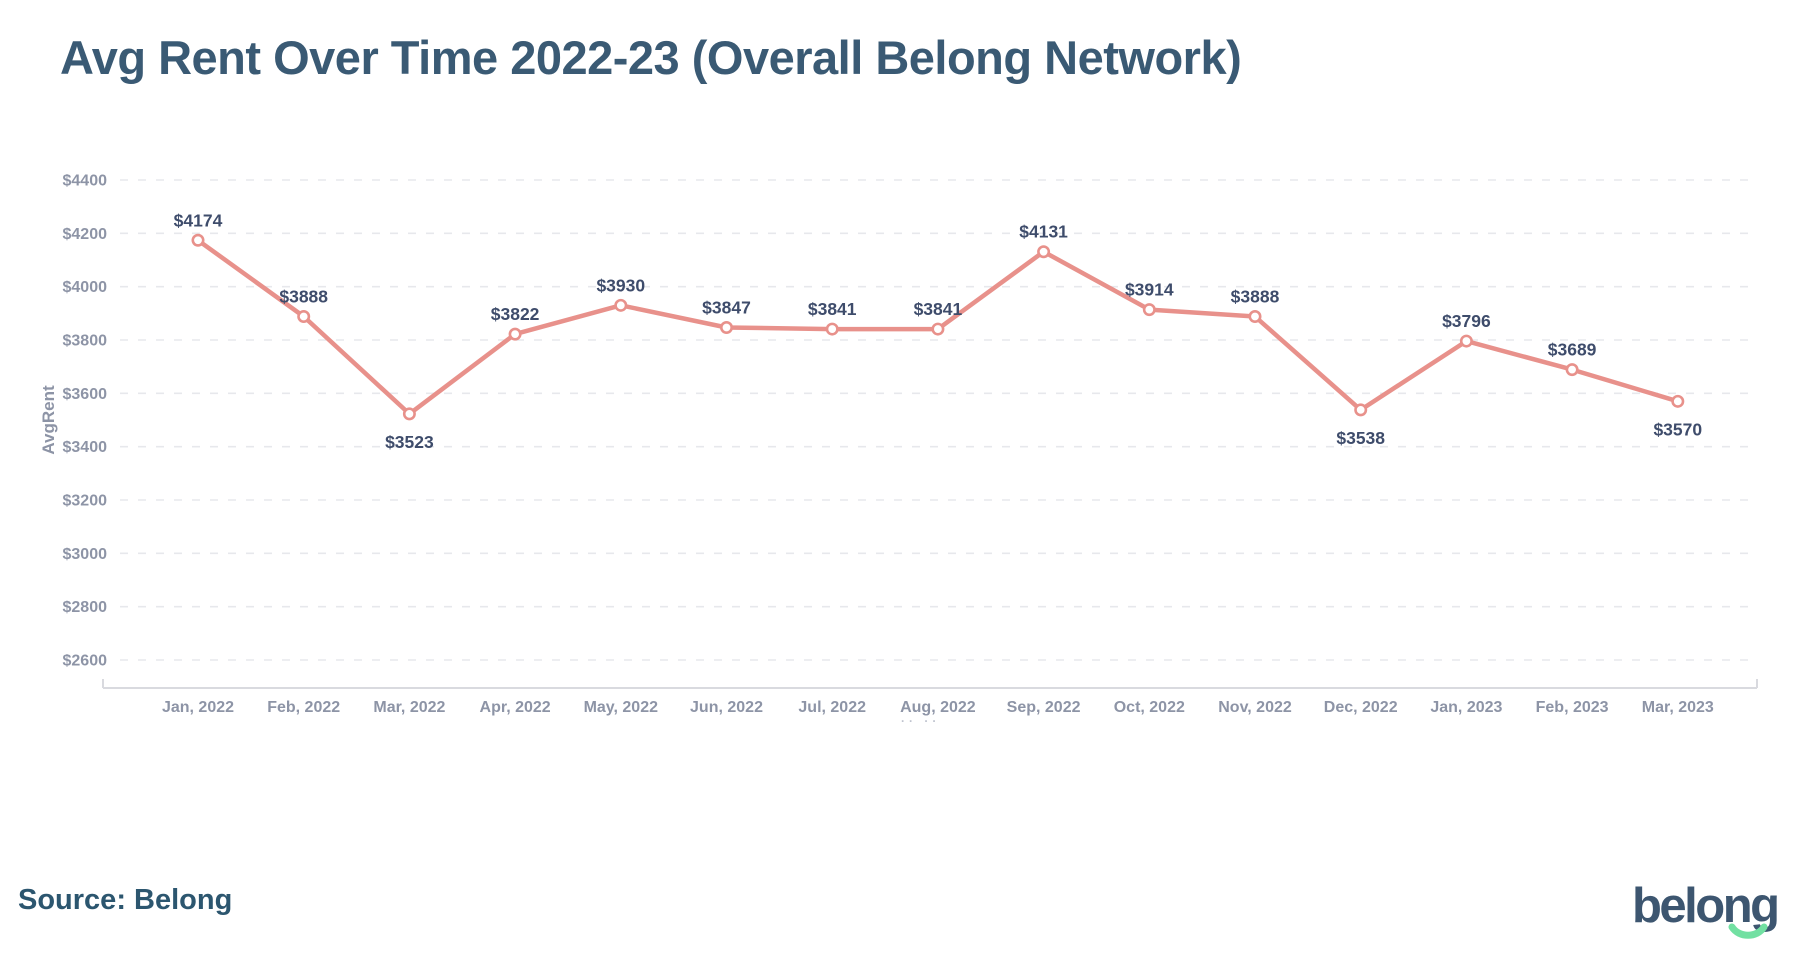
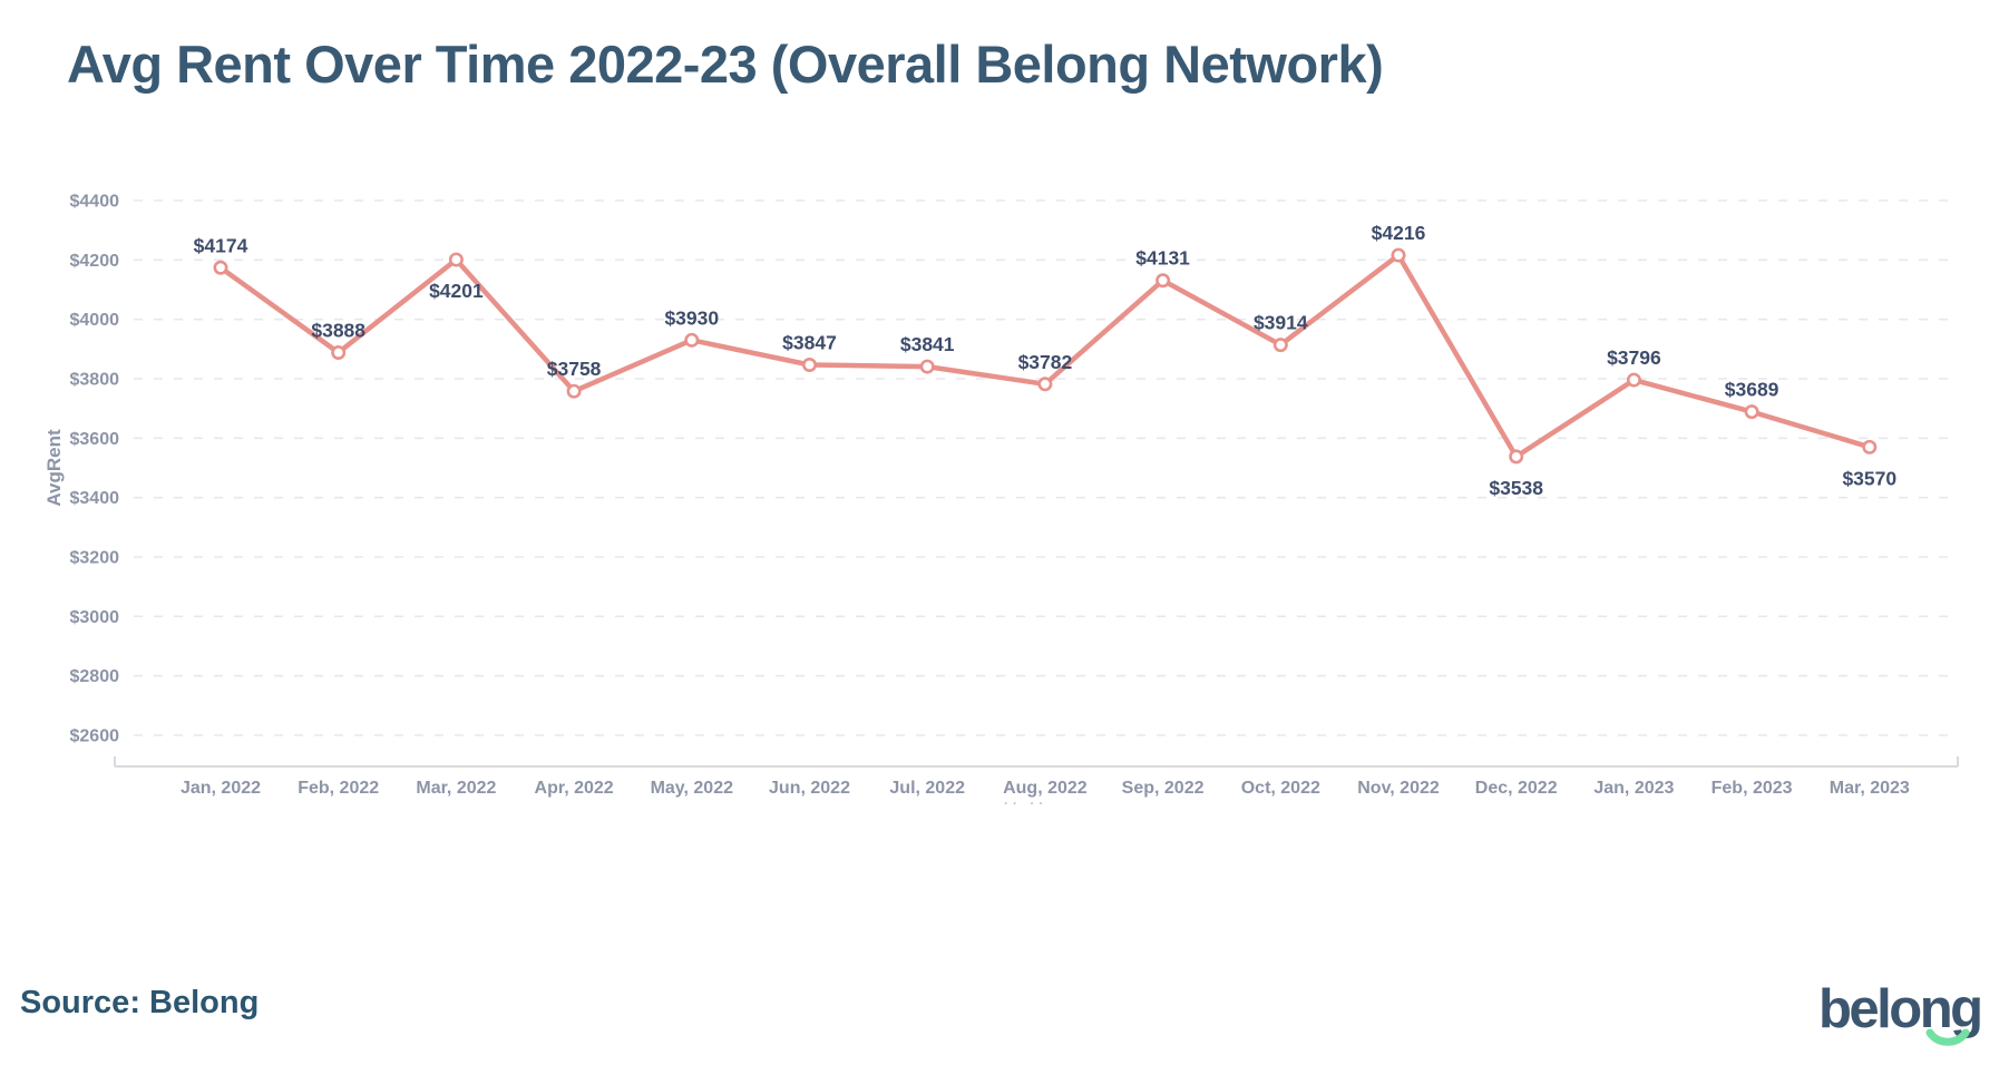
Mar, 2022: $3523 -> $4201
Apr, 2022: $3822 -> $3758
Aug, 2022: $3841 -> $3782
Nov, 2022: $3888 -> $4216
